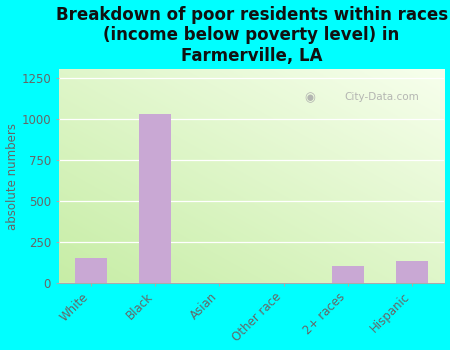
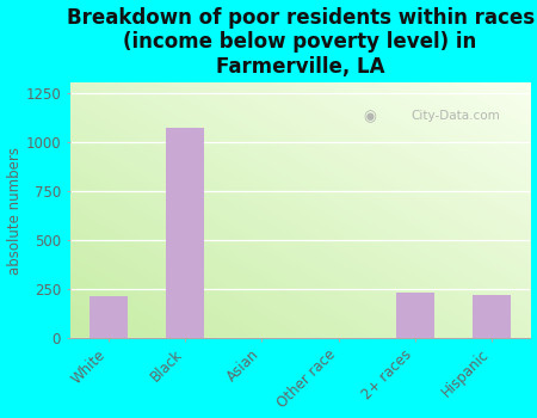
White: 150 -> 210
Black: 1030 -> 1070
2+ races: 100 -> 230
Hispanic: 130 -> 220
